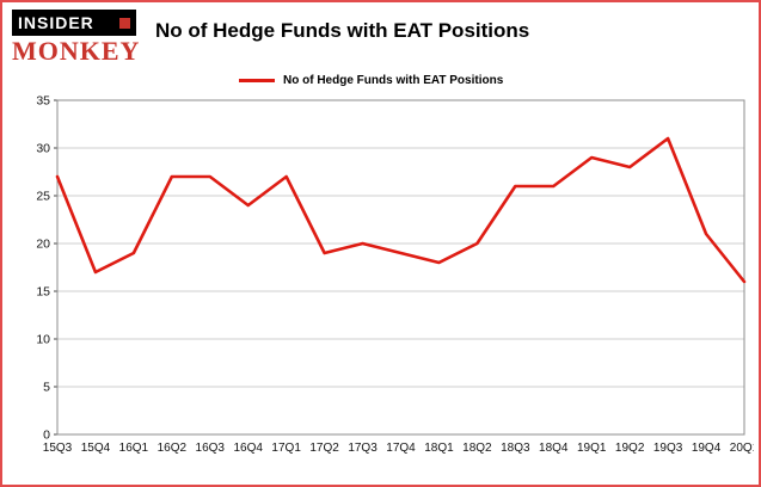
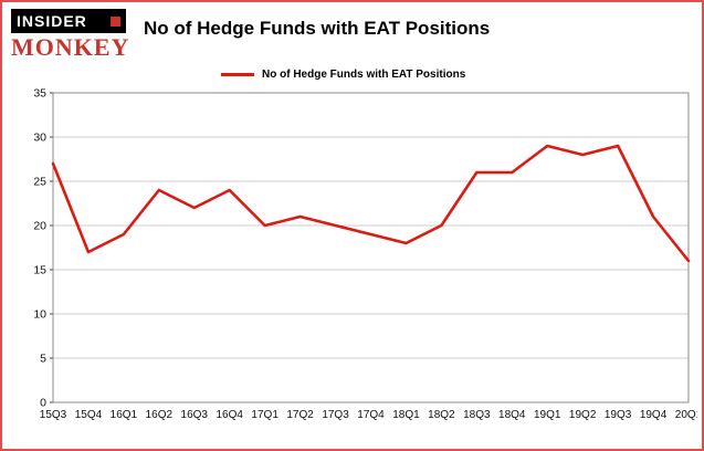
16Q2: 27 -> 24
16Q3: 27 -> 22
17Q1: 27 -> 20
17Q2: 19 -> 21
19Q3: 31 -> 29
